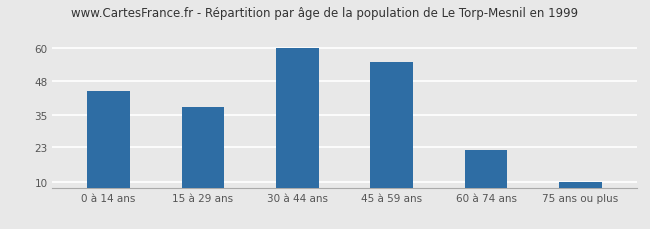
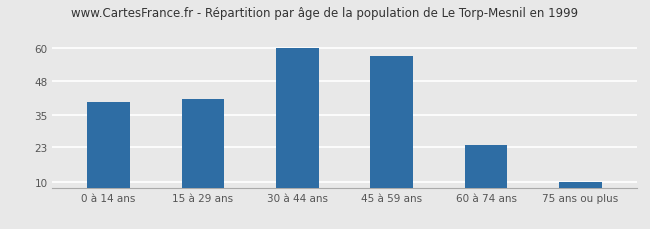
0 à 14 ans: 44 -> 40
15 à 29 ans: 38 -> 41
45 à 59 ans: 55 -> 57
60 à 74 ans: 22 -> 24
